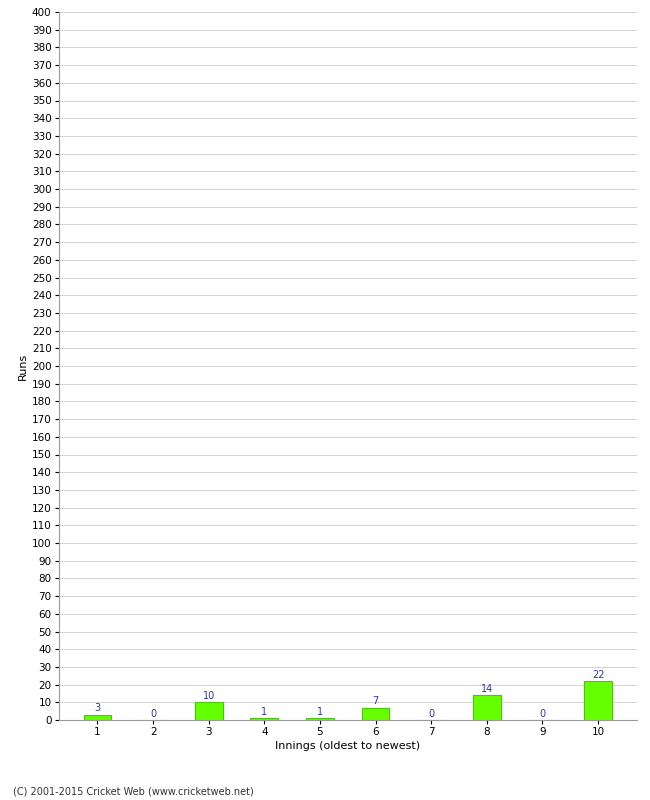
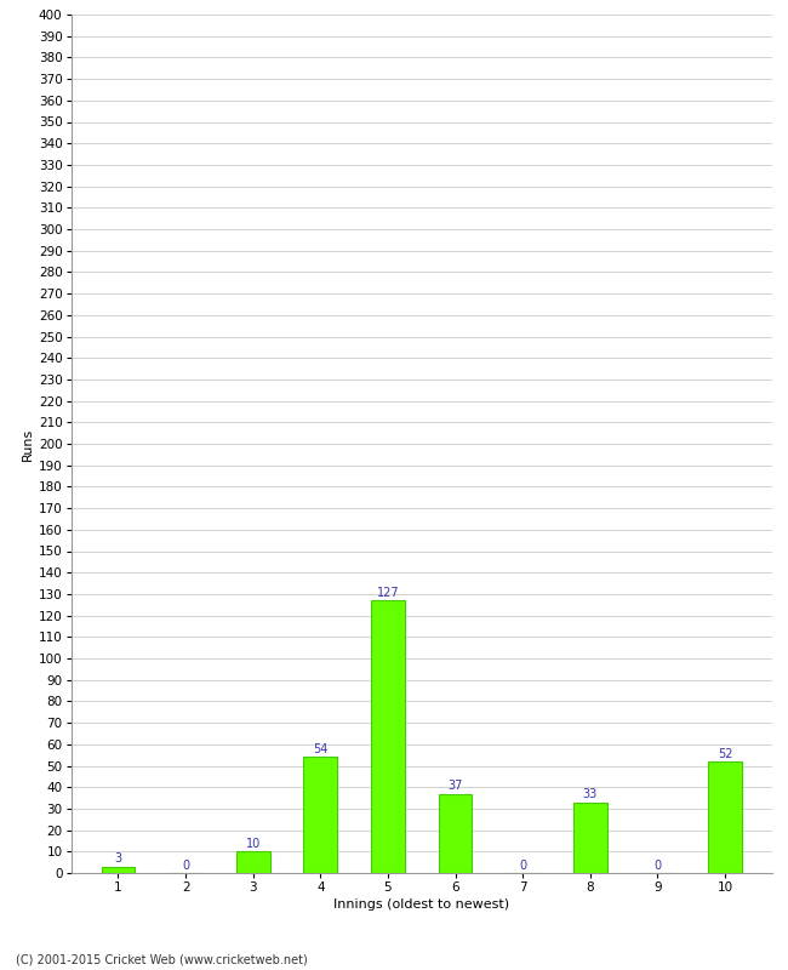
4: 1 -> 54
5: 1 -> 127
6: 7 -> 37
8: 14 -> 33
10: 22 -> 52
